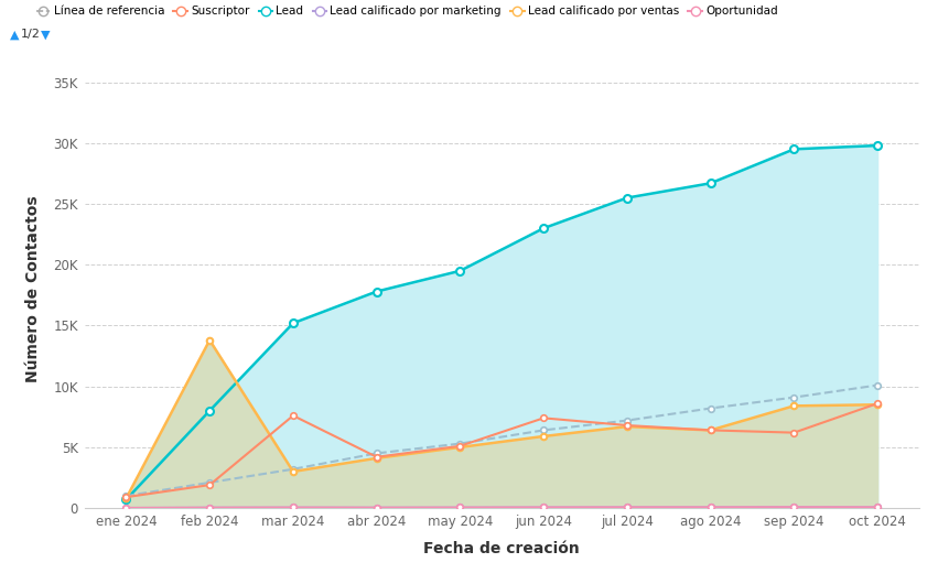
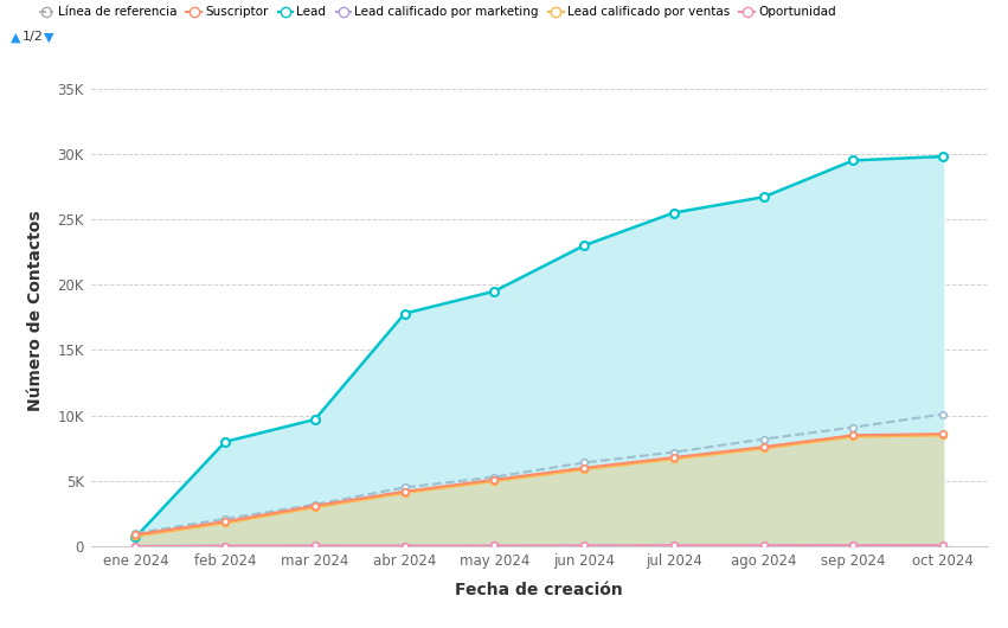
Lead calificado por ventas/feb 2024: 13.8K -> 1.8K
Lead/mar 2024: 15.2K -> 9.7K
Suscriptor/mar 2024: 7.6K -> 3.1K
Suscriptor/jun 2024: 7.4K -> 6.0K
Suscriptor/ago 2024: 6.4K -> 7.6K
Lead calificado por ventas/ago 2024: 6.4K -> 7.5K
Suscriptor/sep 2024: 6.2K -> 8.5K
